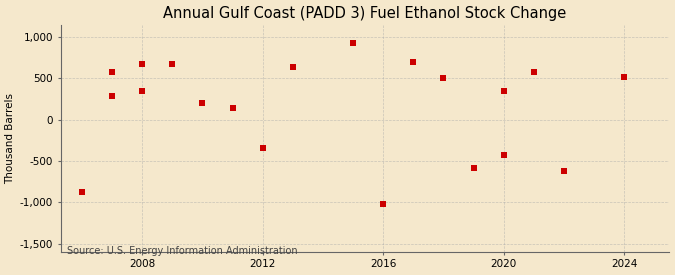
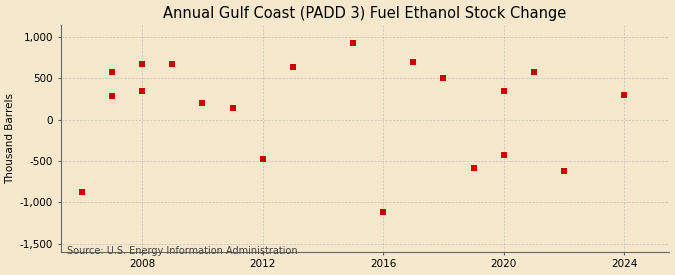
2012: -350 -> -480
2016: -1,020 -> -1,120
2024: 510 -> 300
